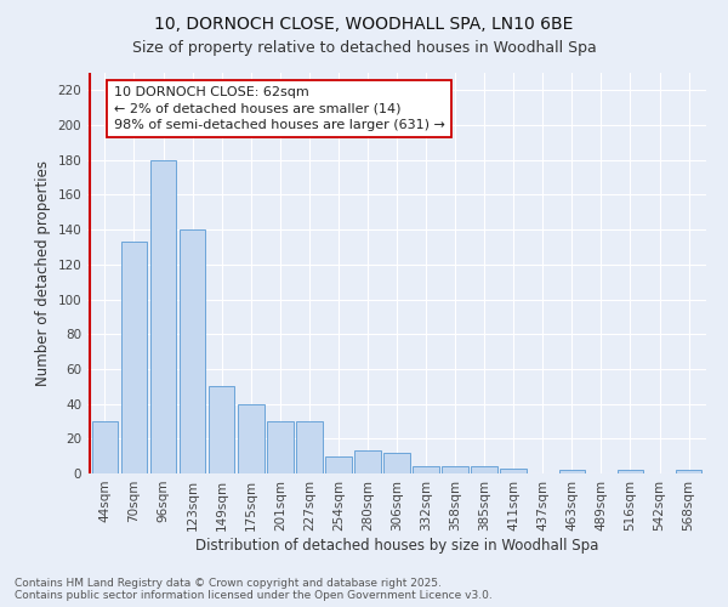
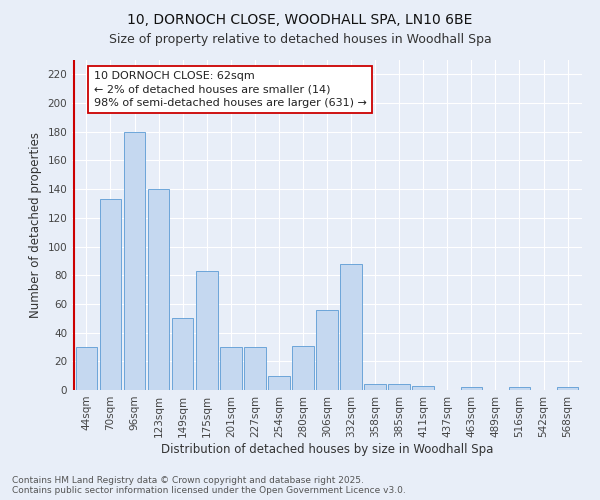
175sqm: 40 -> 83
280sqm: 13 -> 31
306sqm: 12 -> 56
332sqm: 4 -> 88
